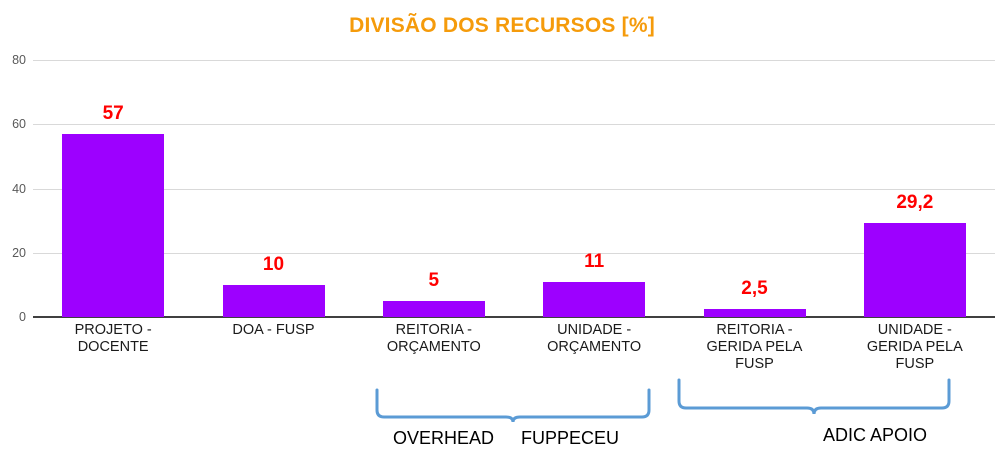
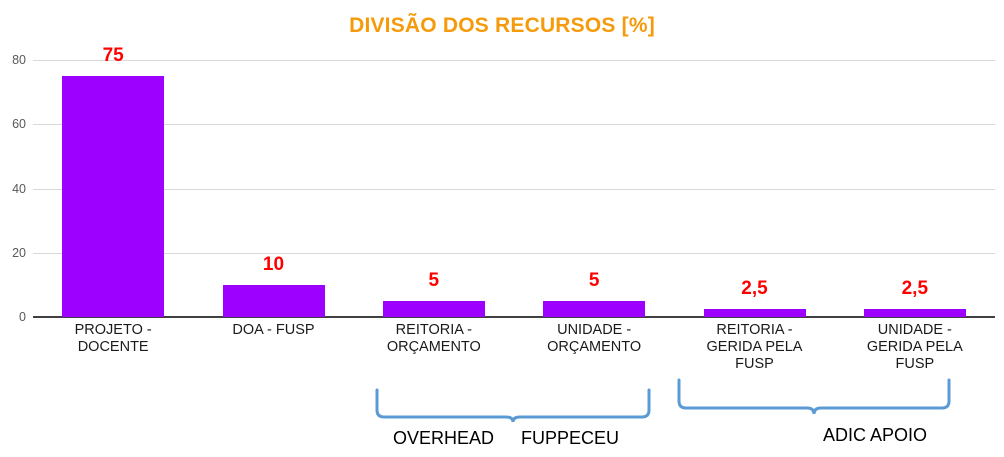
PROJETO - DOCENTE: 57 -> 75
UNIDADE - ORÇAMENTO: 11 -> 5
UNIDADE - GERIDA PELA FUSP: 29,2 -> 2,5
